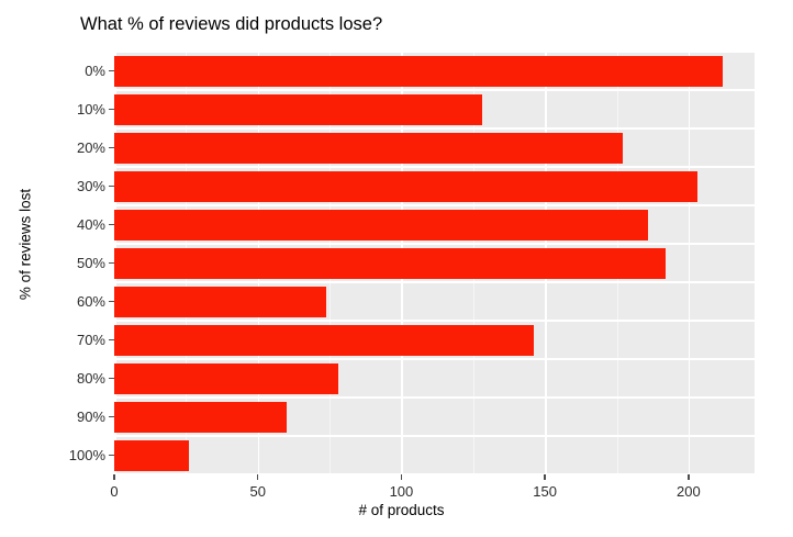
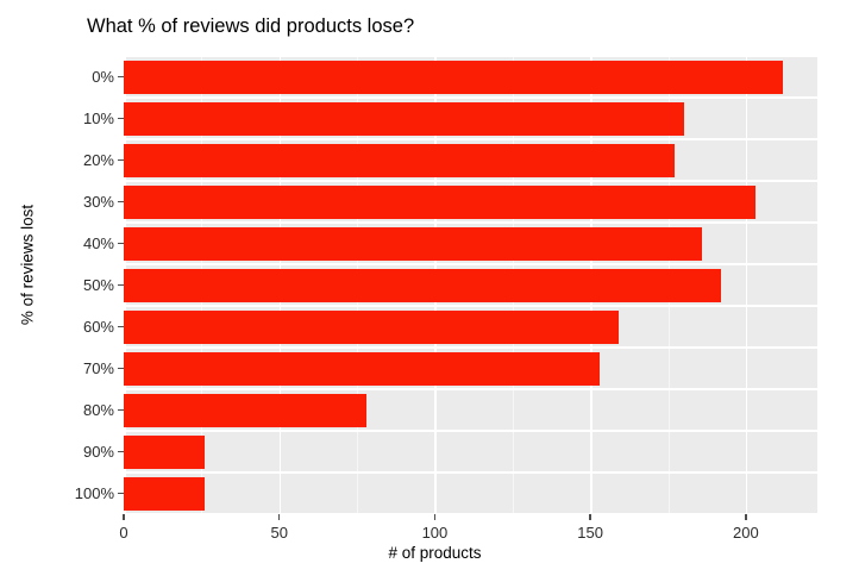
10%: 128 -> 180
60%: 74 -> 159
70%: 146 -> 153
90%: 60 -> 26
